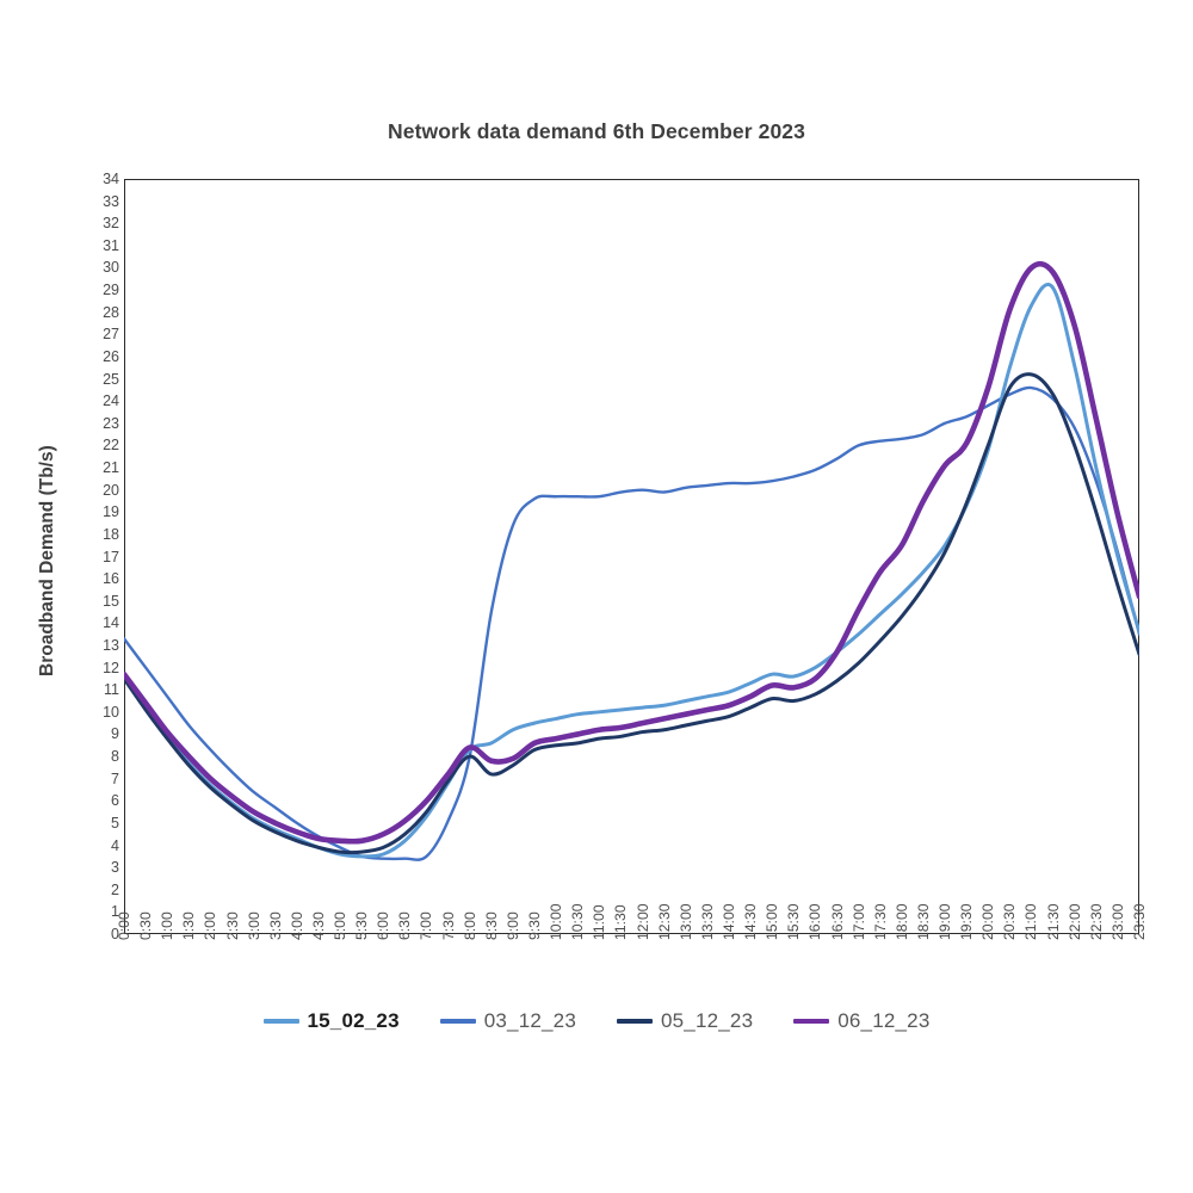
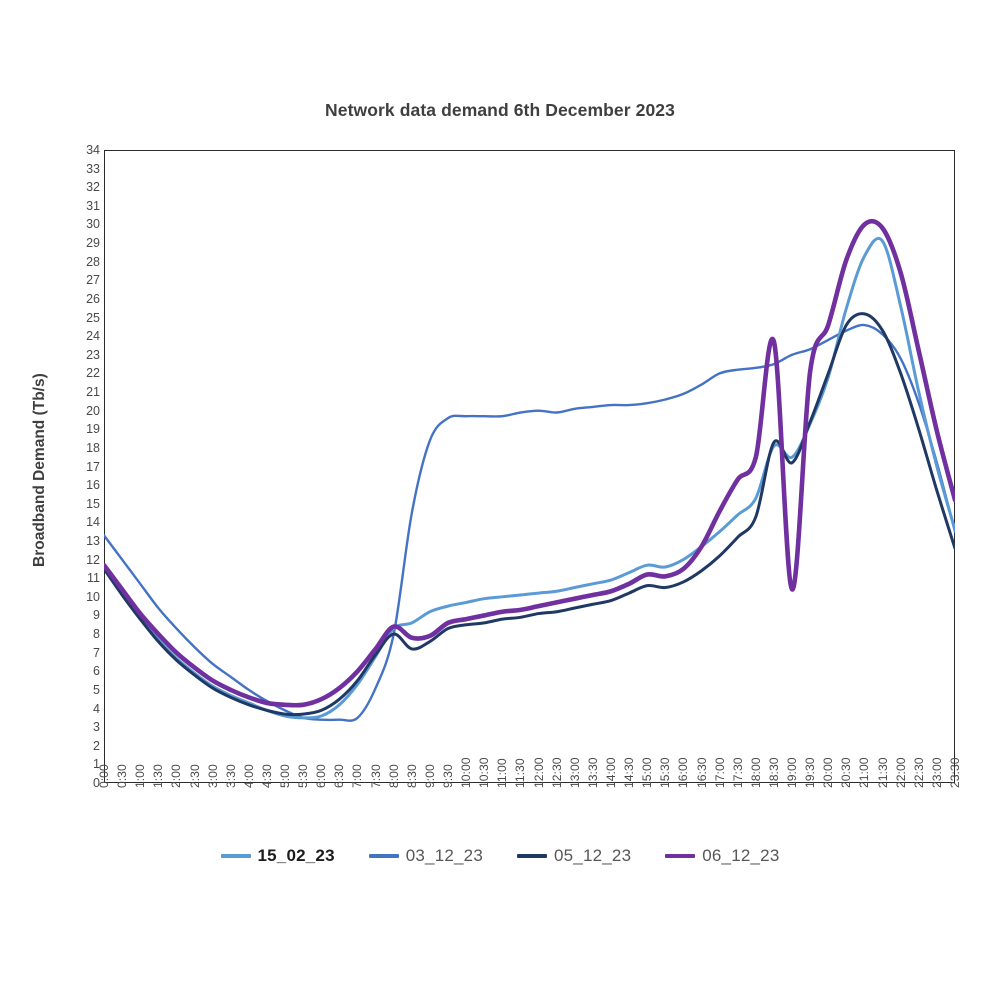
15_02_23/18:30: 16.3 -> 18.1
05_12_23/18:30: 15.6 -> 18.3
06_12_23/18:30: 19.5 -> 23.7
06_12_23/19:00: 21.1 -> 10.4
